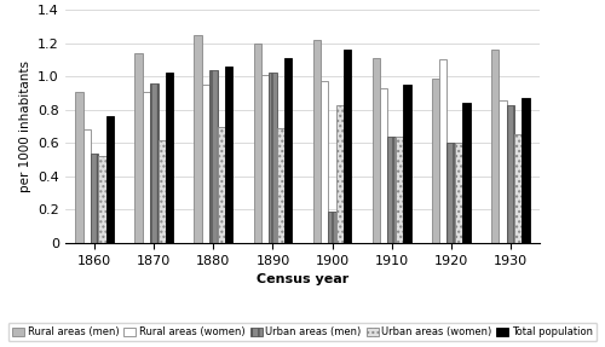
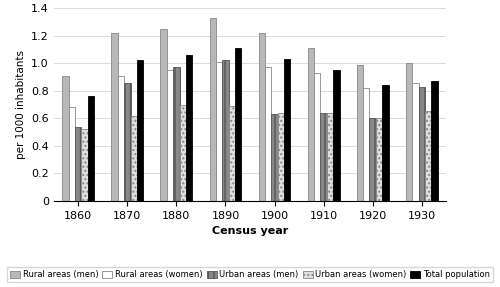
Rural areas (men)/1870: 1.14 -> 1.22
Urban areas (men)/1870: 0.96 -> 0.86
Urban areas (men)/1880: 1.04 -> 0.97
Rural areas (men)/1890: 1.20 -> 1.33
Urban areas (men)/1900: 0.19 -> 0.63
Urban areas (women)/1900: 0.83 -> 0.64
Total population/1900: 1.16 -> 1.03
Rural areas (women)/1920: 1.10 -> 0.82
Rural areas (men)/1930: 1.16 -> 1.00
